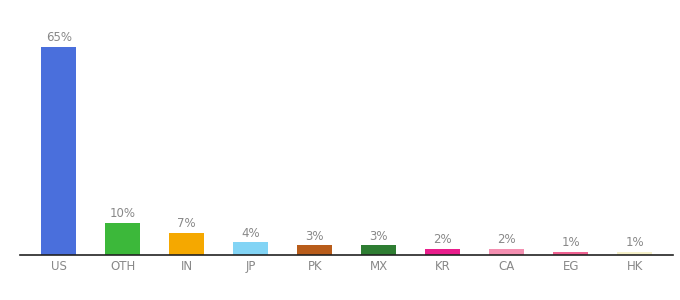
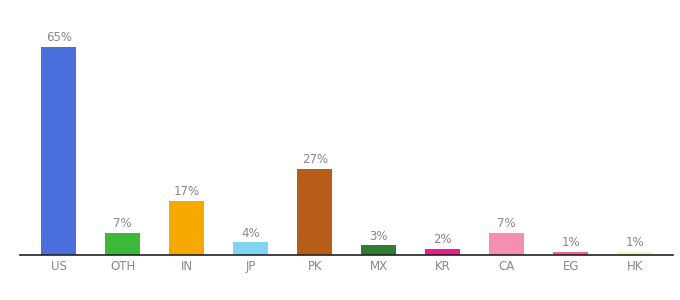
OTH: 10% -> 7%
IN: 7% -> 17%
PK: 3% -> 27%
CA: 2% -> 7%
